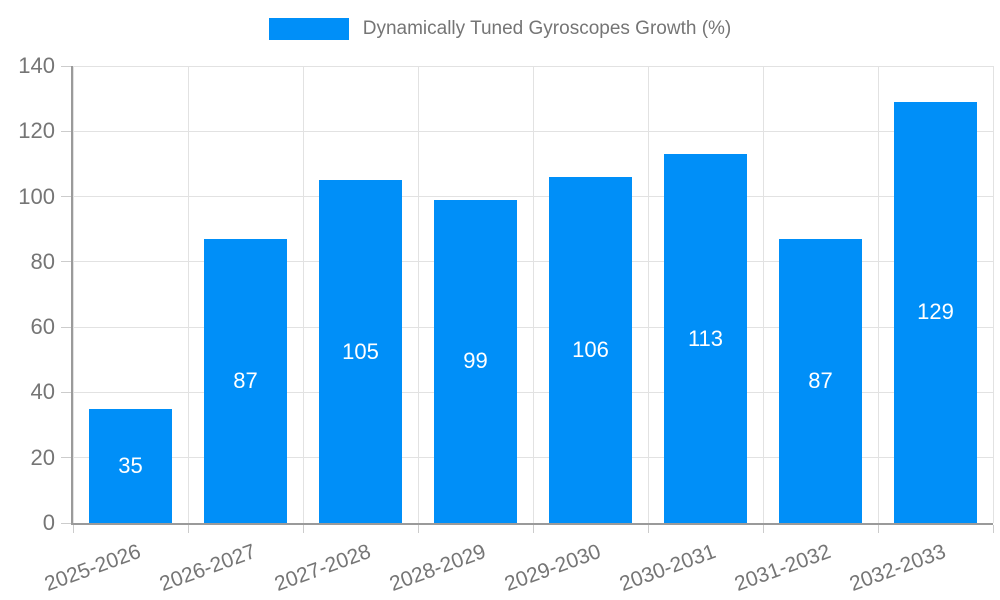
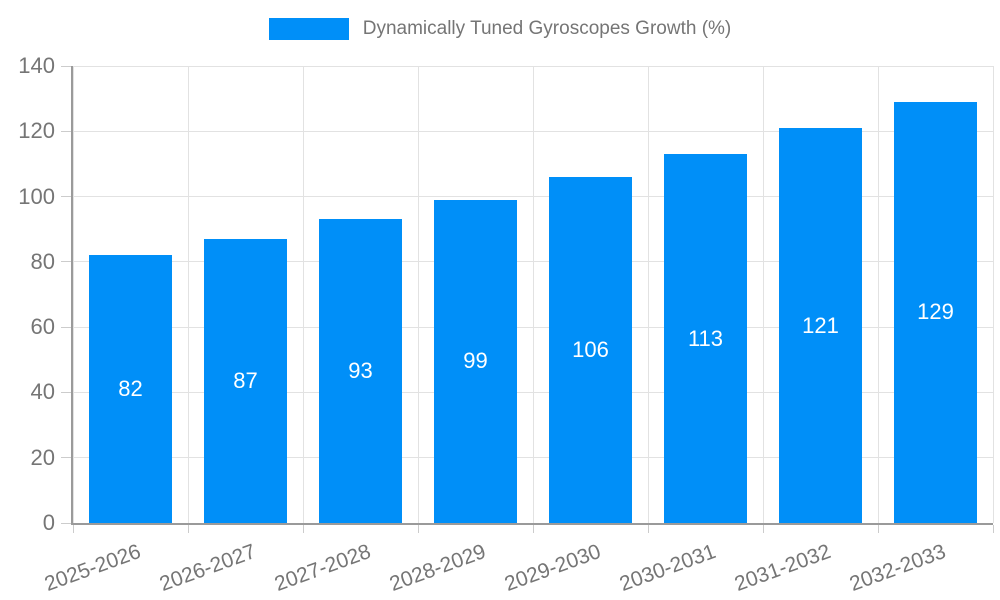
2025-2026: 35 -> 82
2027-2028: 105 -> 93
2031-2032: 87 -> 121
